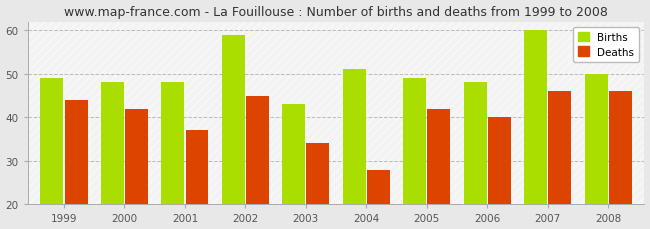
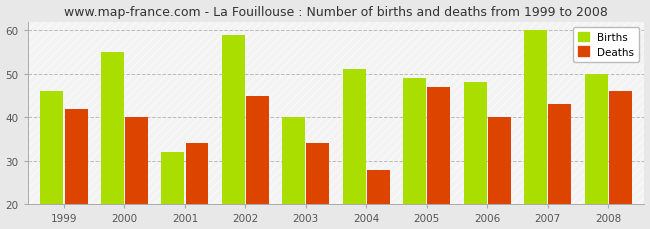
Births/1999: 49 -> 46
Deaths/1999: 44 -> 42
Births/2000: 48 -> 55
Deaths/2000: 42 -> 40
Births/2001: 48 -> 32
Deaths/2001: 37 -> 34
Births/2003: 43 -> 40
Deaths/2005: 42 -> 47
Deaths/2007: 46 -> 43
